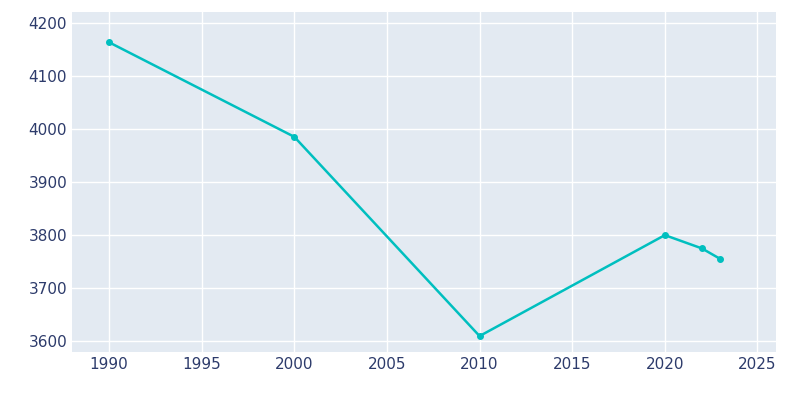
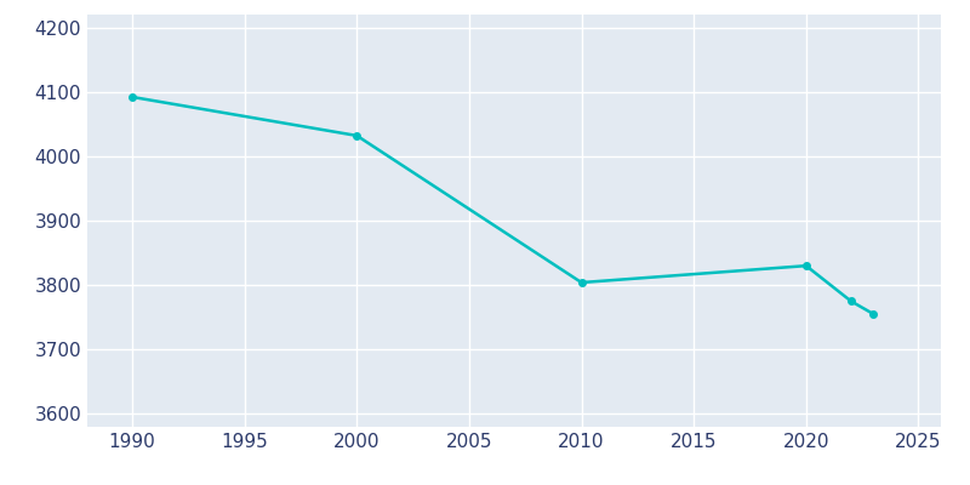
1990: 4163 -> 4092
2000: 3985 -> 4032
2010: 3610 -> 3804
2020: 3800 -> 3830
